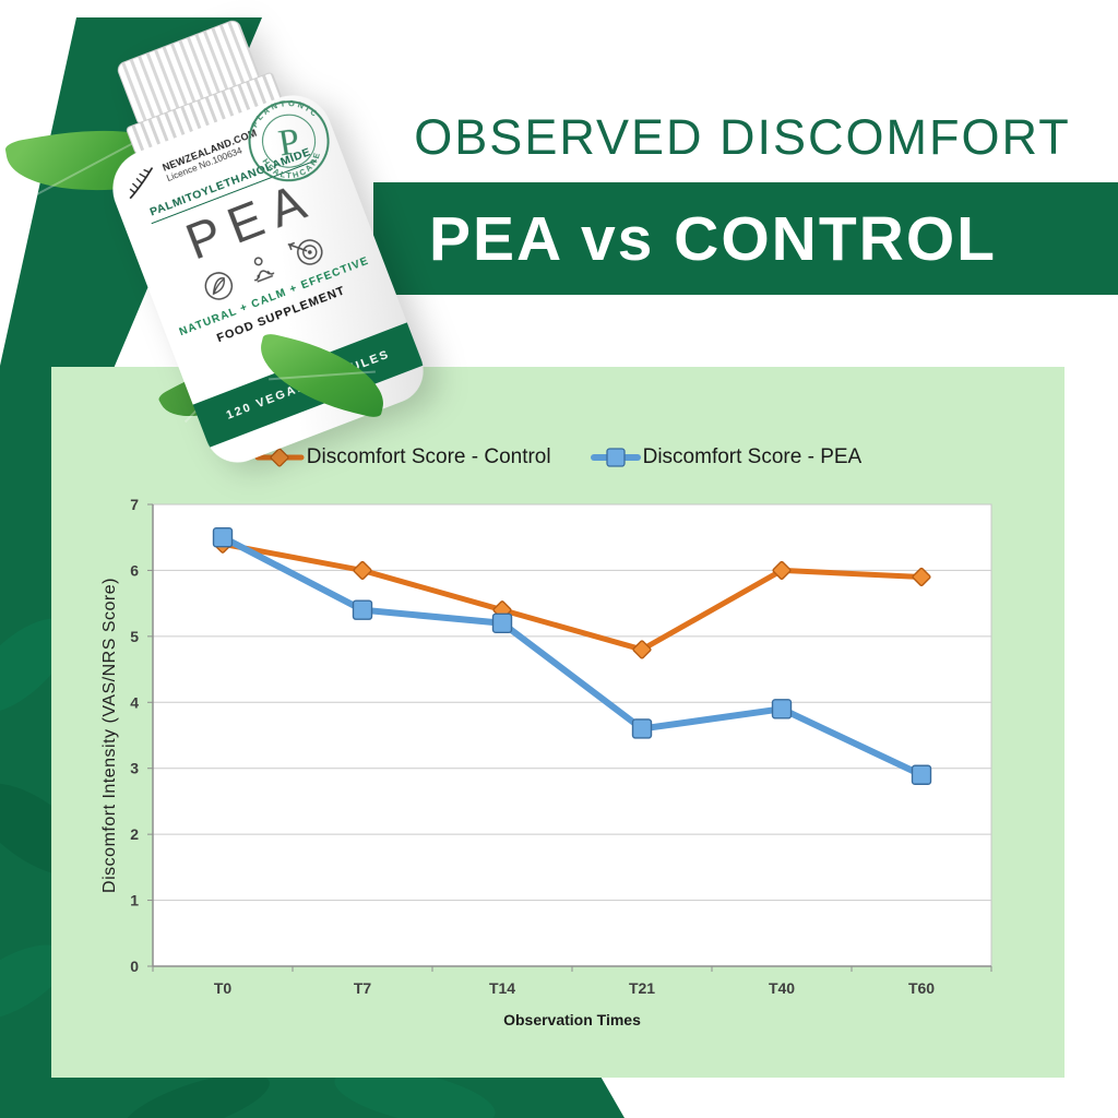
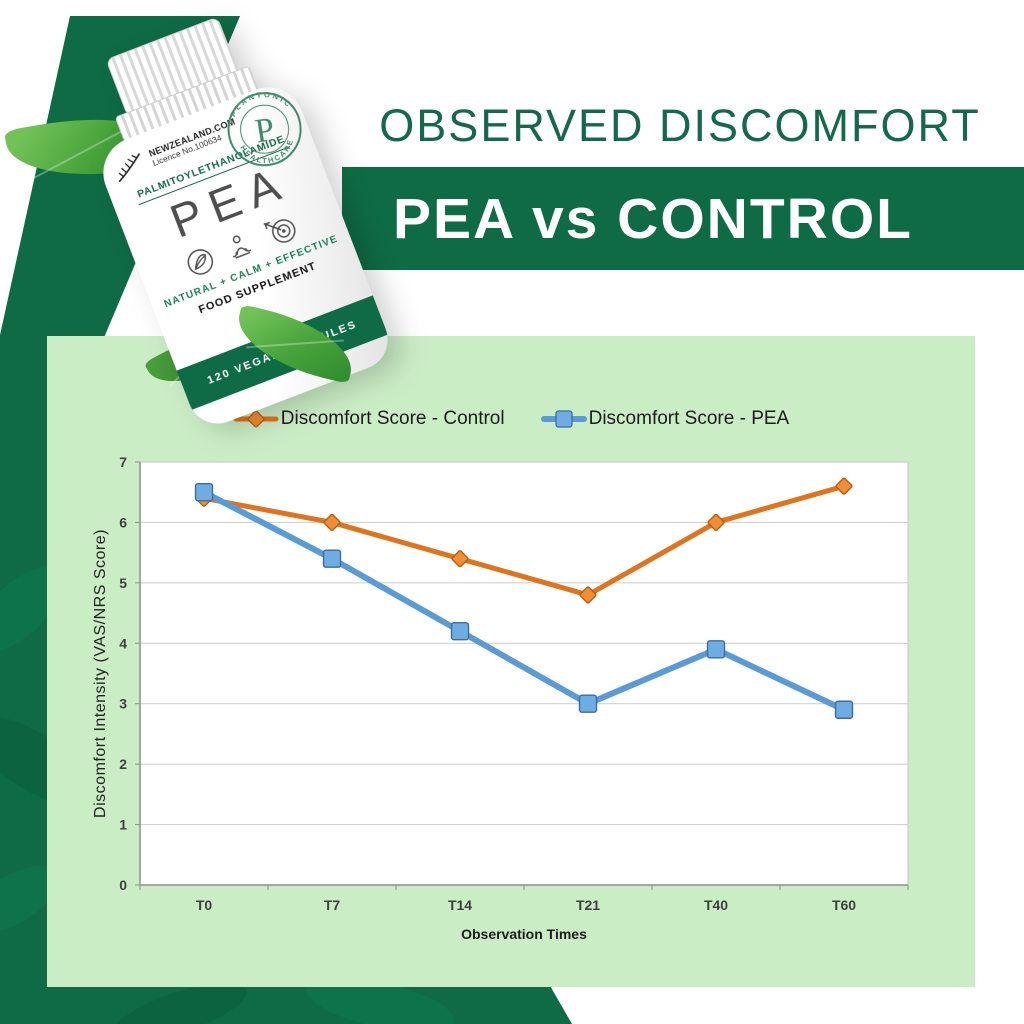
Discomfort Score - PEA/T14: 5.2 -> 4.2
Discomfort Score - PEA/T21: 3.6 -> 3.0
Discomfort Score - Control/T60: 5.9 -> 6.6
